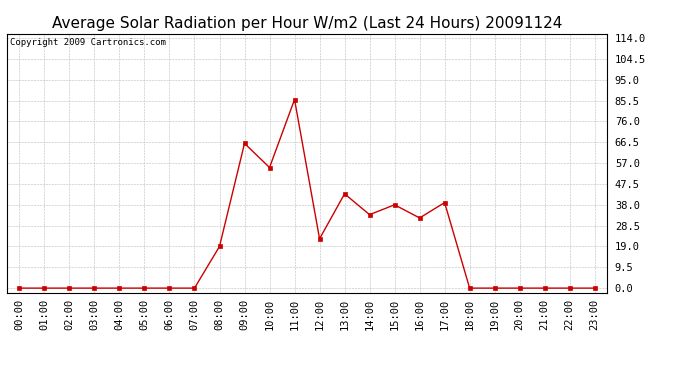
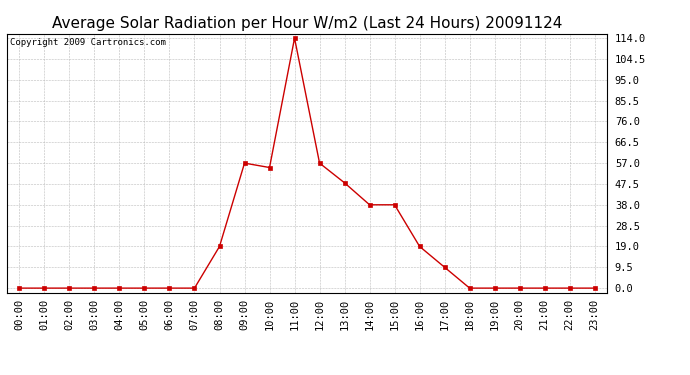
09:00: 66.0 -> 57.0
11:00: 86.0 -> 114.0
12:00: 22.5 -> 57.0
13:00: 43.0 -> 48.0
14:00: 33.5 -> 38.0
16:00: 32.0 -> 19.0
17:00: 39.0 -> 9.5
